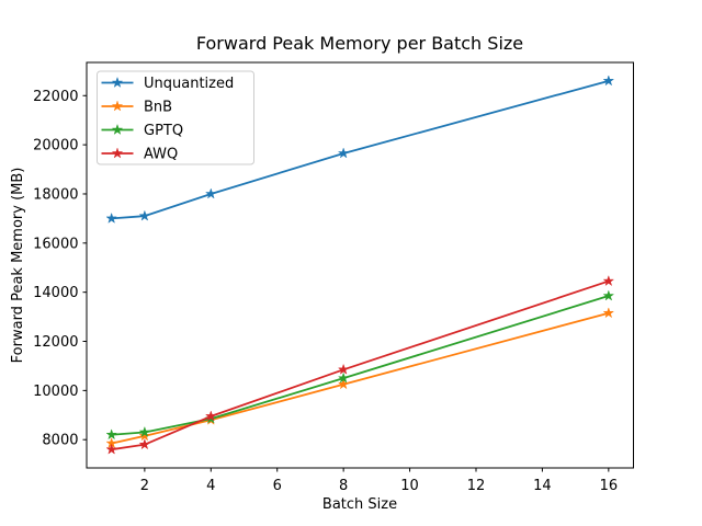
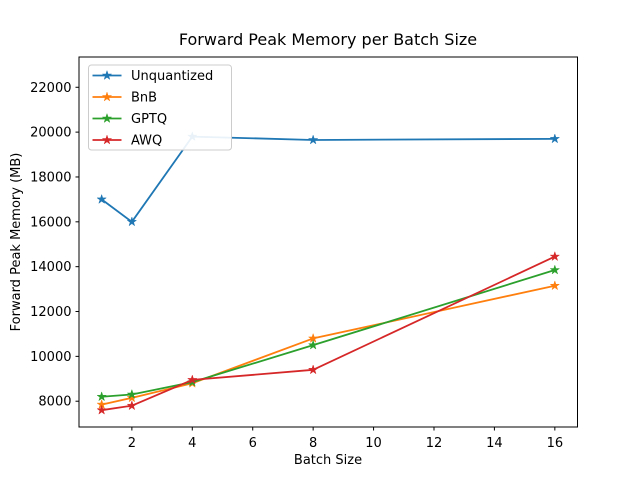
Unquantized/2: 17100 -> 16000
Unquantized/4: 18000 -> 19800
BnB/8: 10200 -> 10800
AWQ/8: 10800 -> 9400
Unquantized/16: 22600 -> 19700
